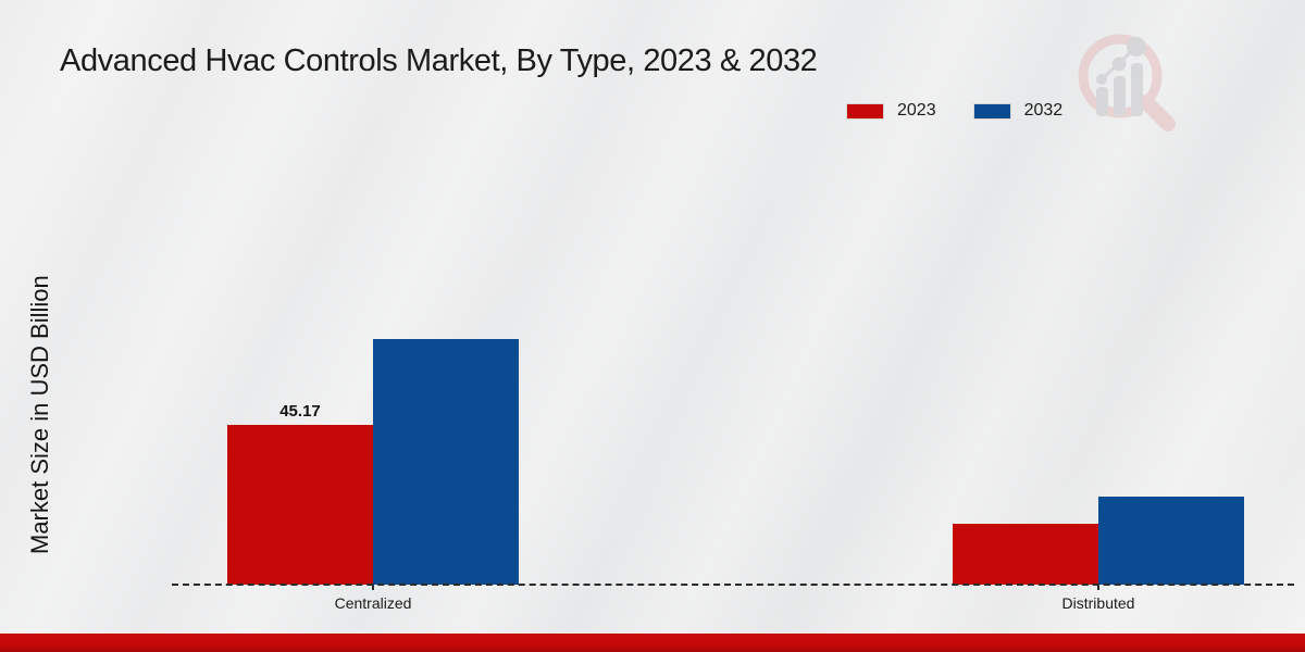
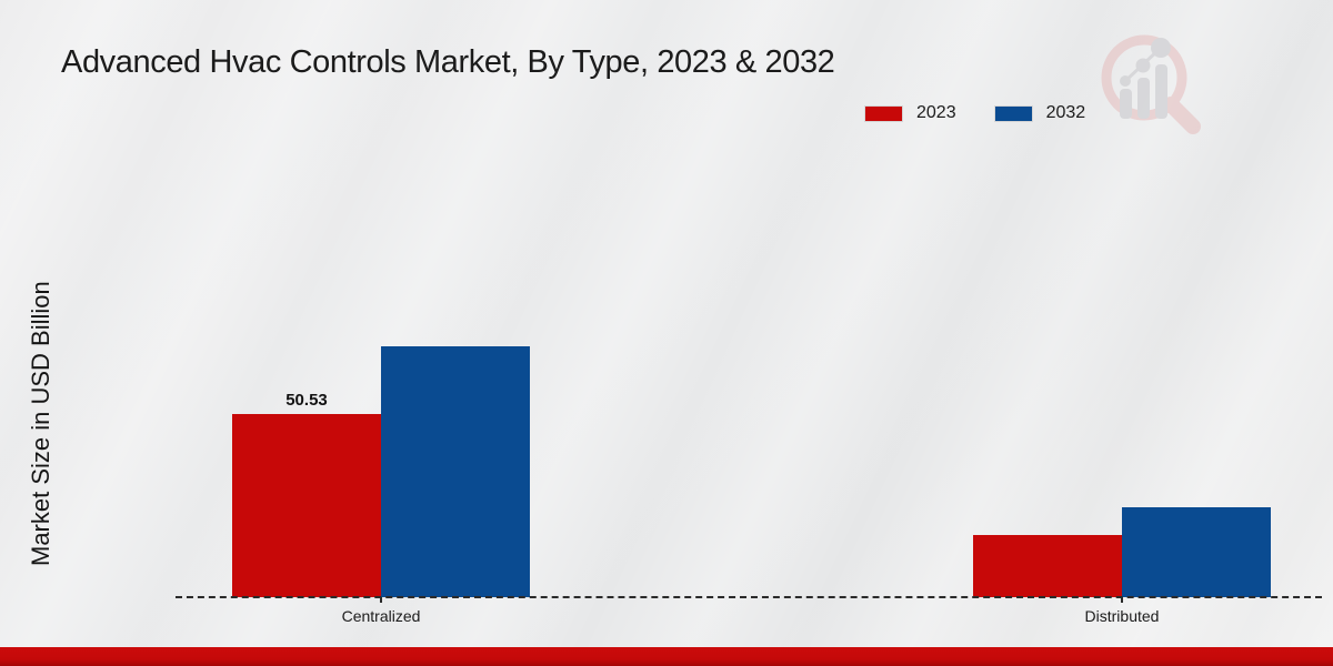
2023/Centralized: 45.17 -> 50.53
